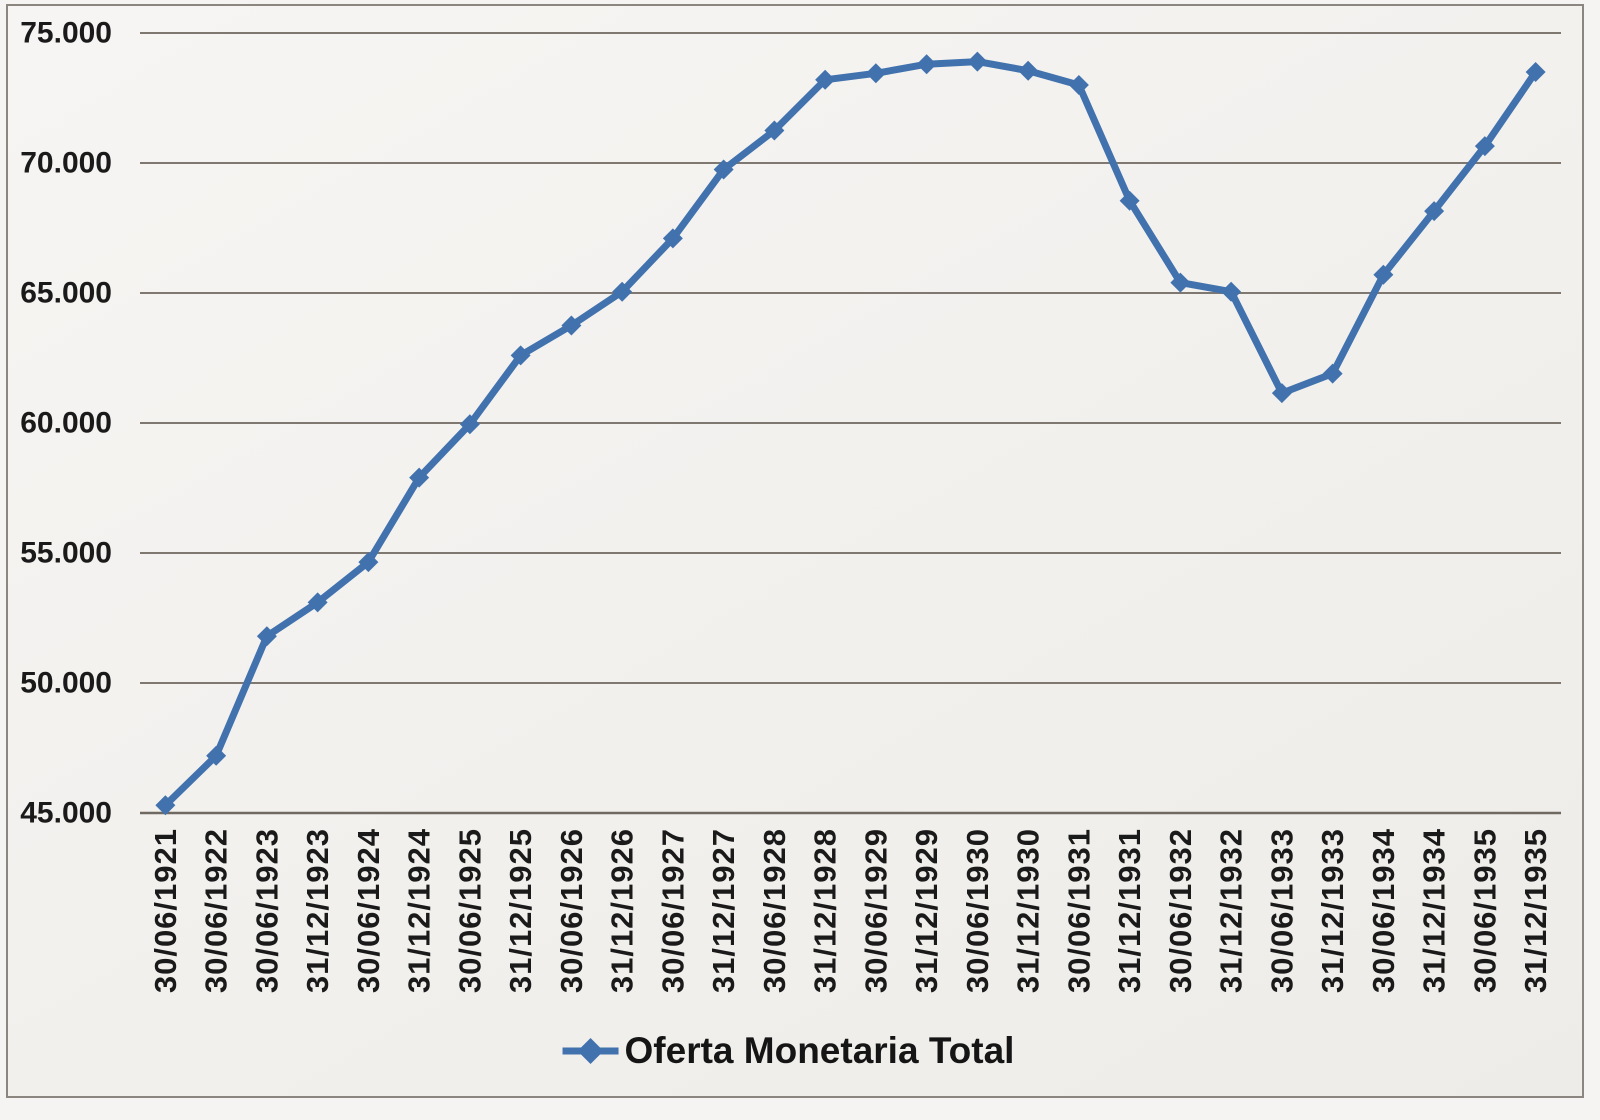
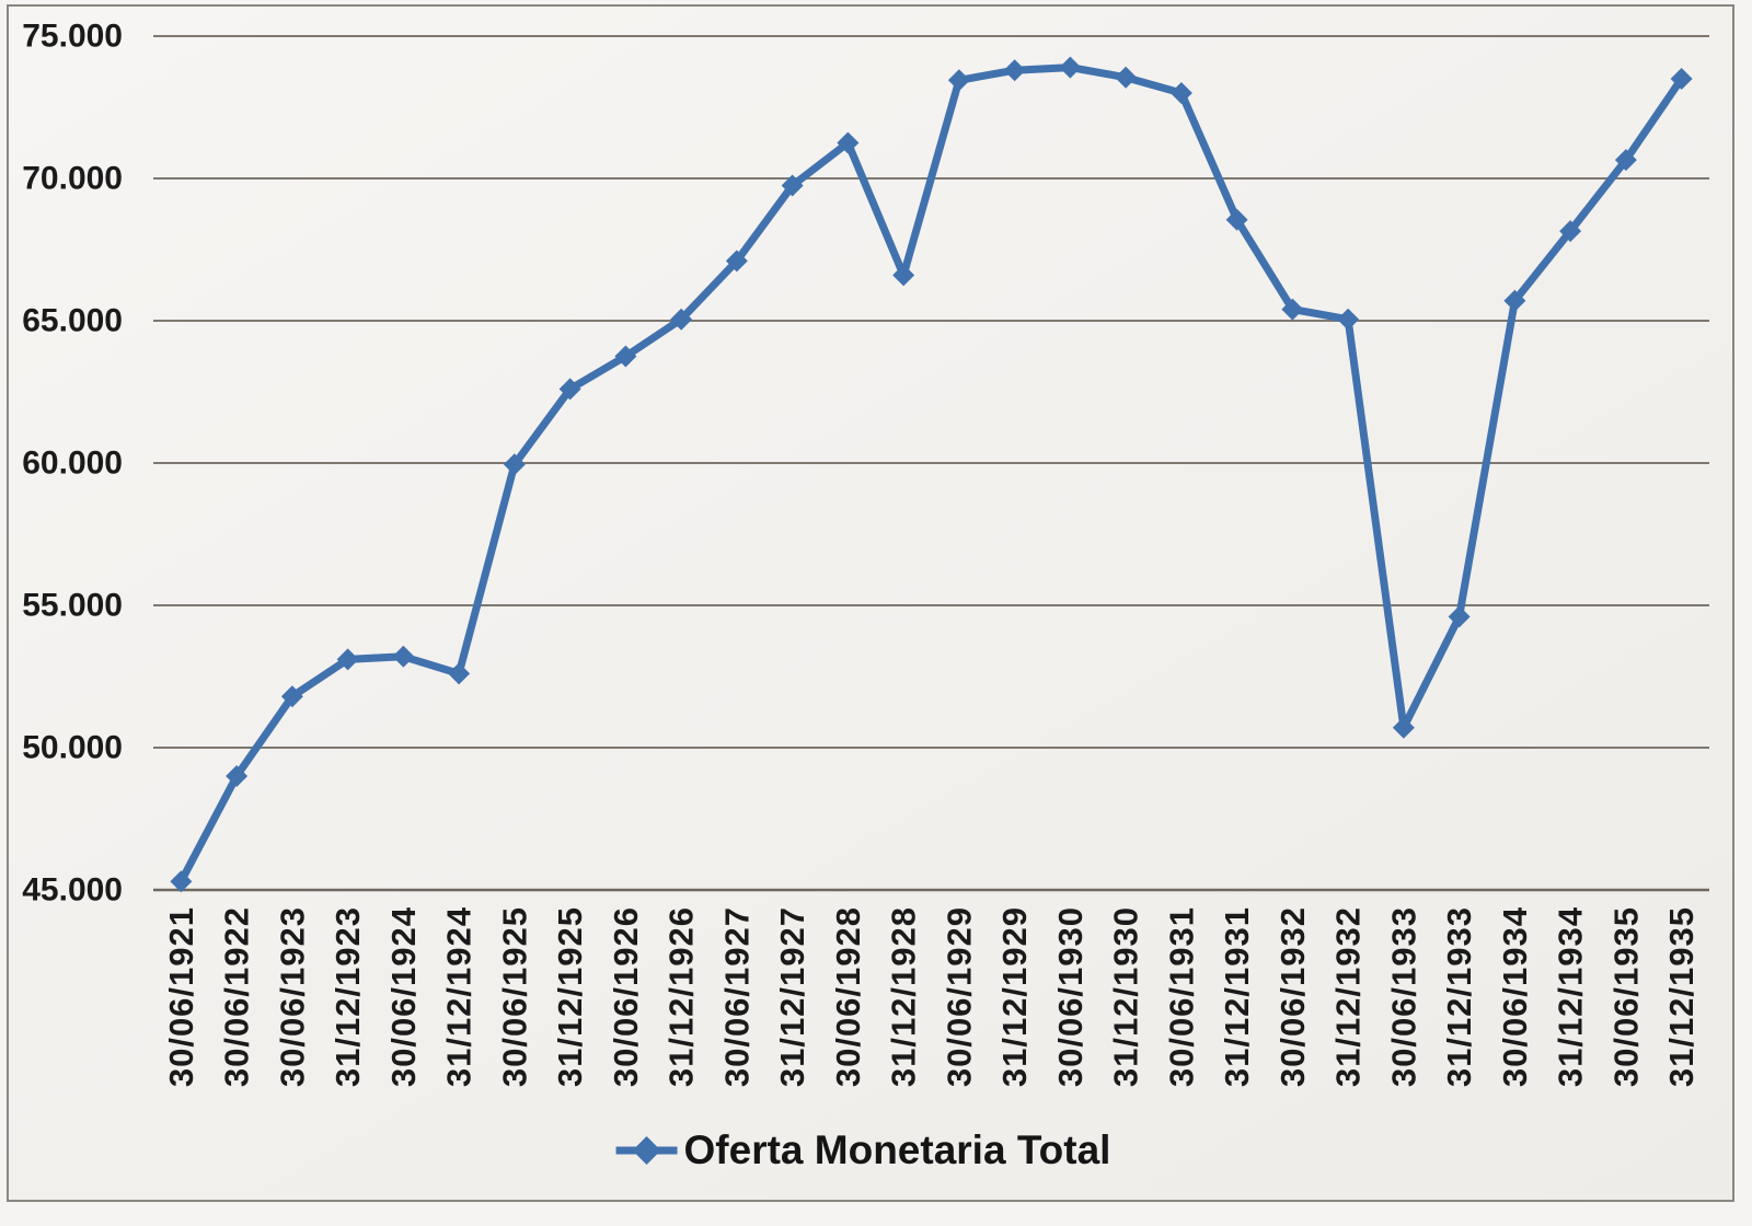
30/06/1922: 47200 -> 49000
30/06/1924: 54600 -> 53200
31/12/1924: 57900 -> 52600
31/12/1928: 73200 -> 66600
30/06/1933: 61200 -> 50700
31/12/1933: 61900 -> 54600
